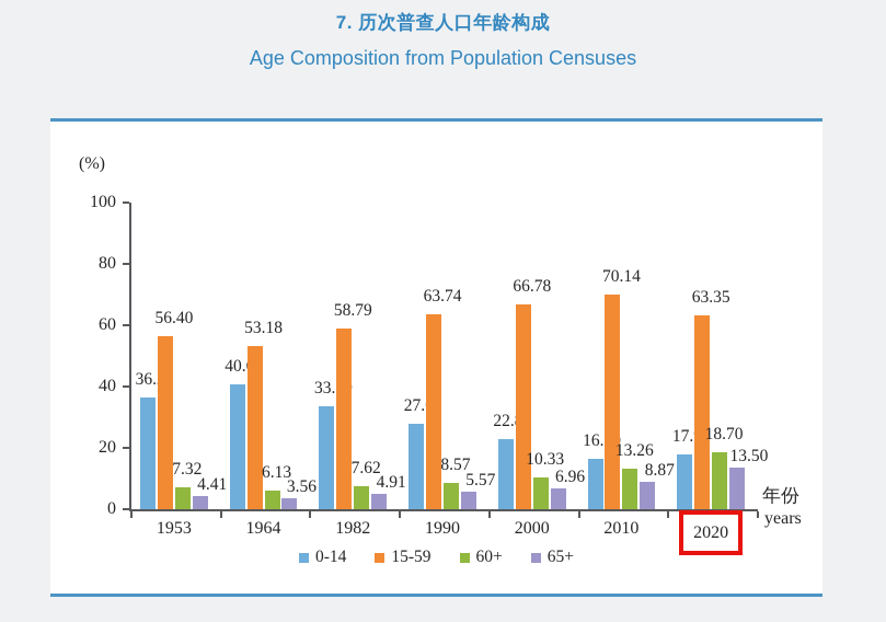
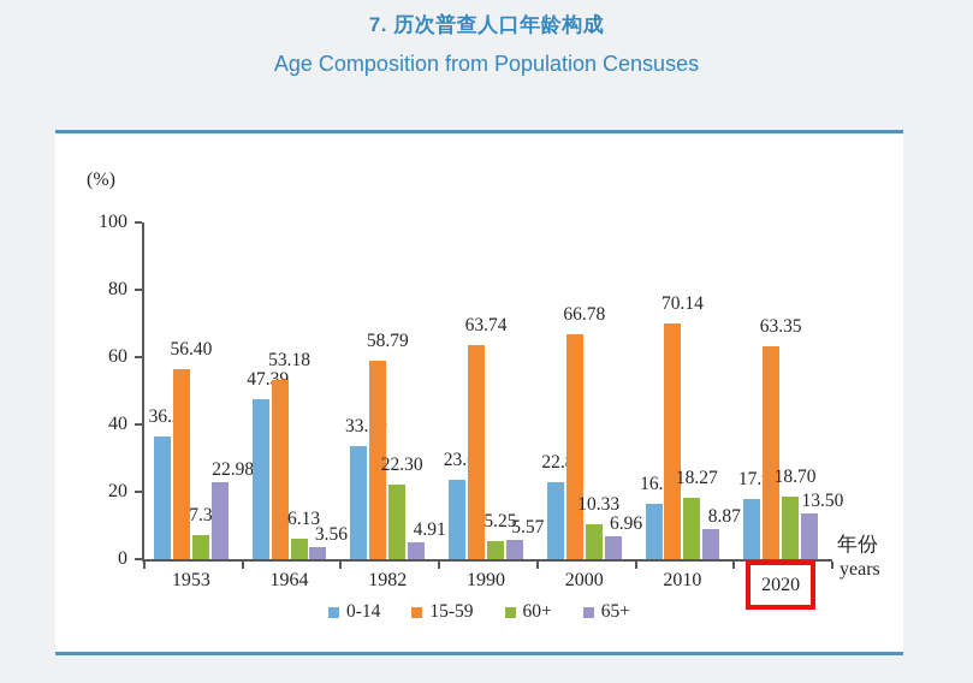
65+/1953: 4.41 -> 22.98
0-14/1964: 40.69 -> 47.39
60+/1982: 7.62 -> 22.30
0-14/1990: 27.69 -> 23.63
60+/1990: 8.57 -> 5.25
60+/2010: 13.26 -> 18.27
